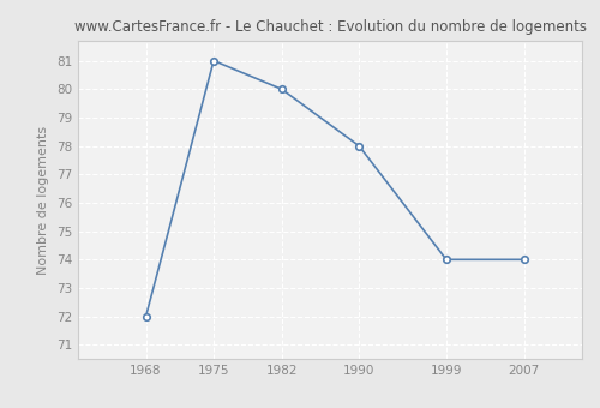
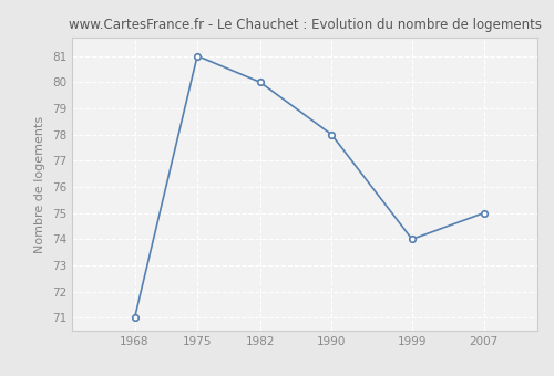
1968: 72 -> 71
2007: 74 -> 75
